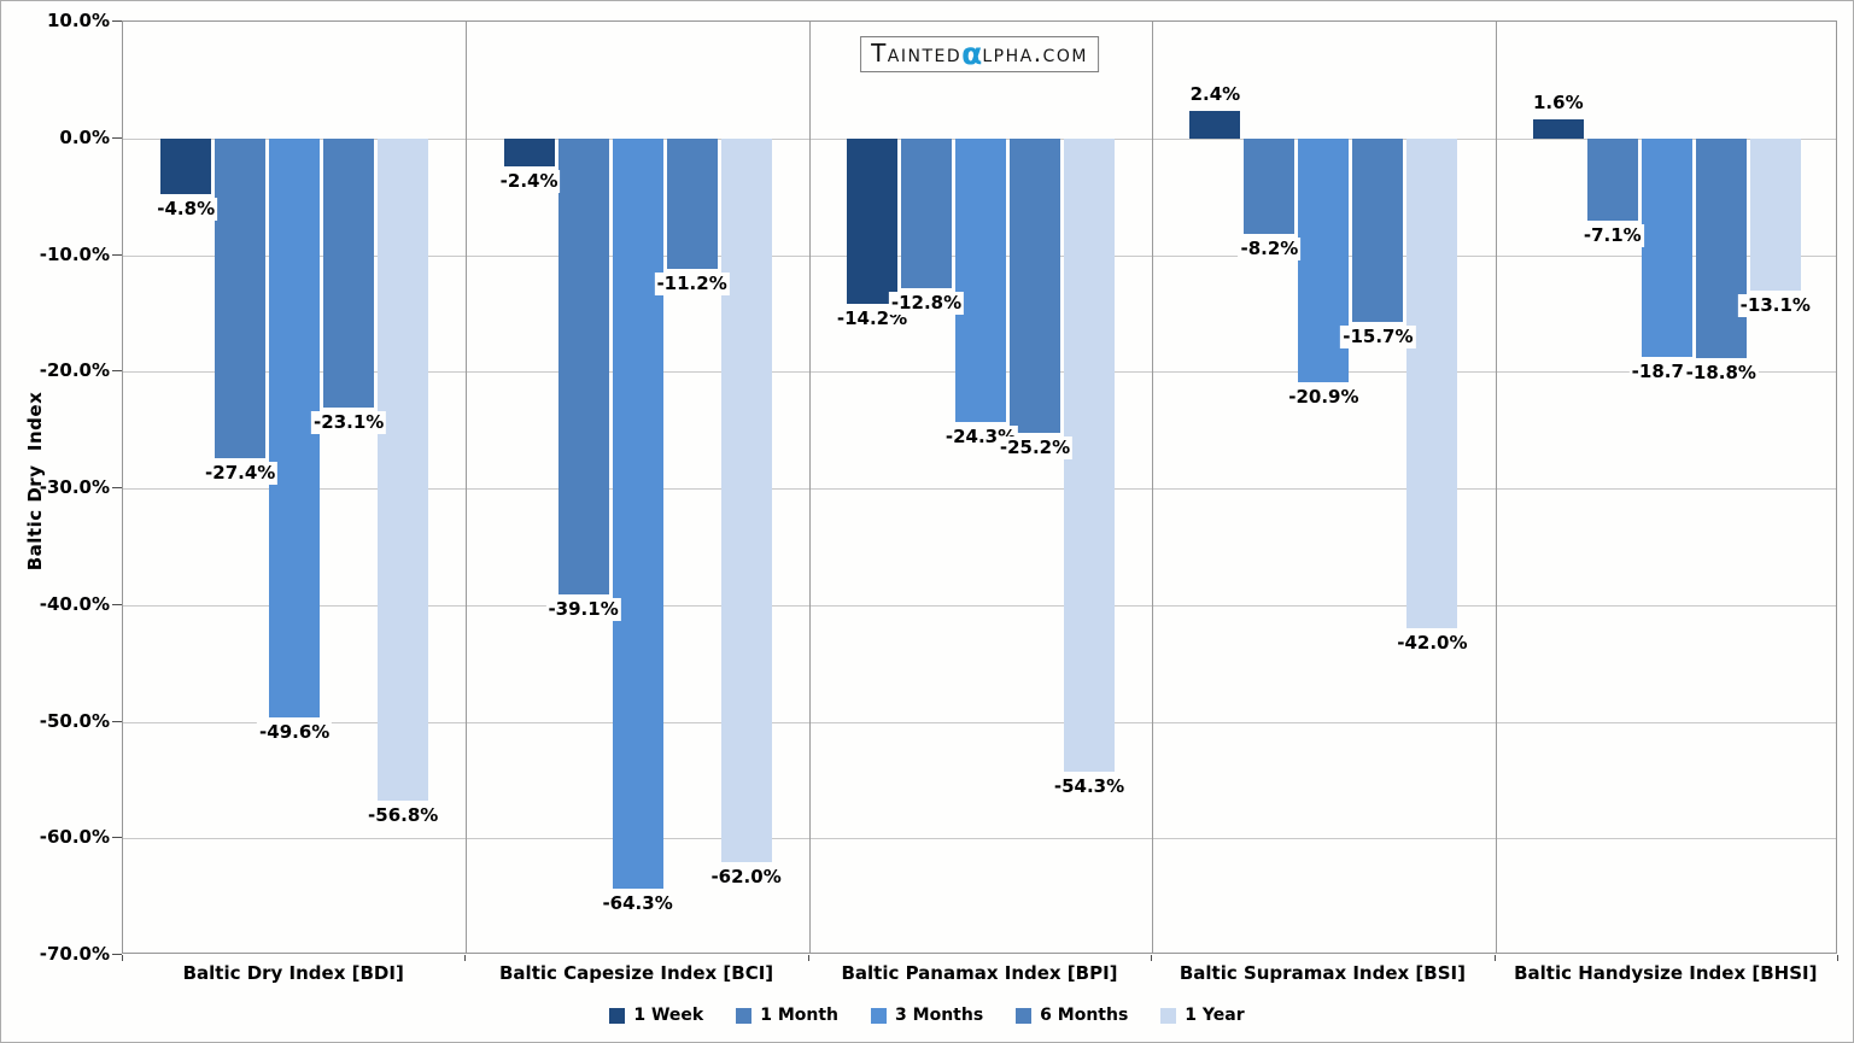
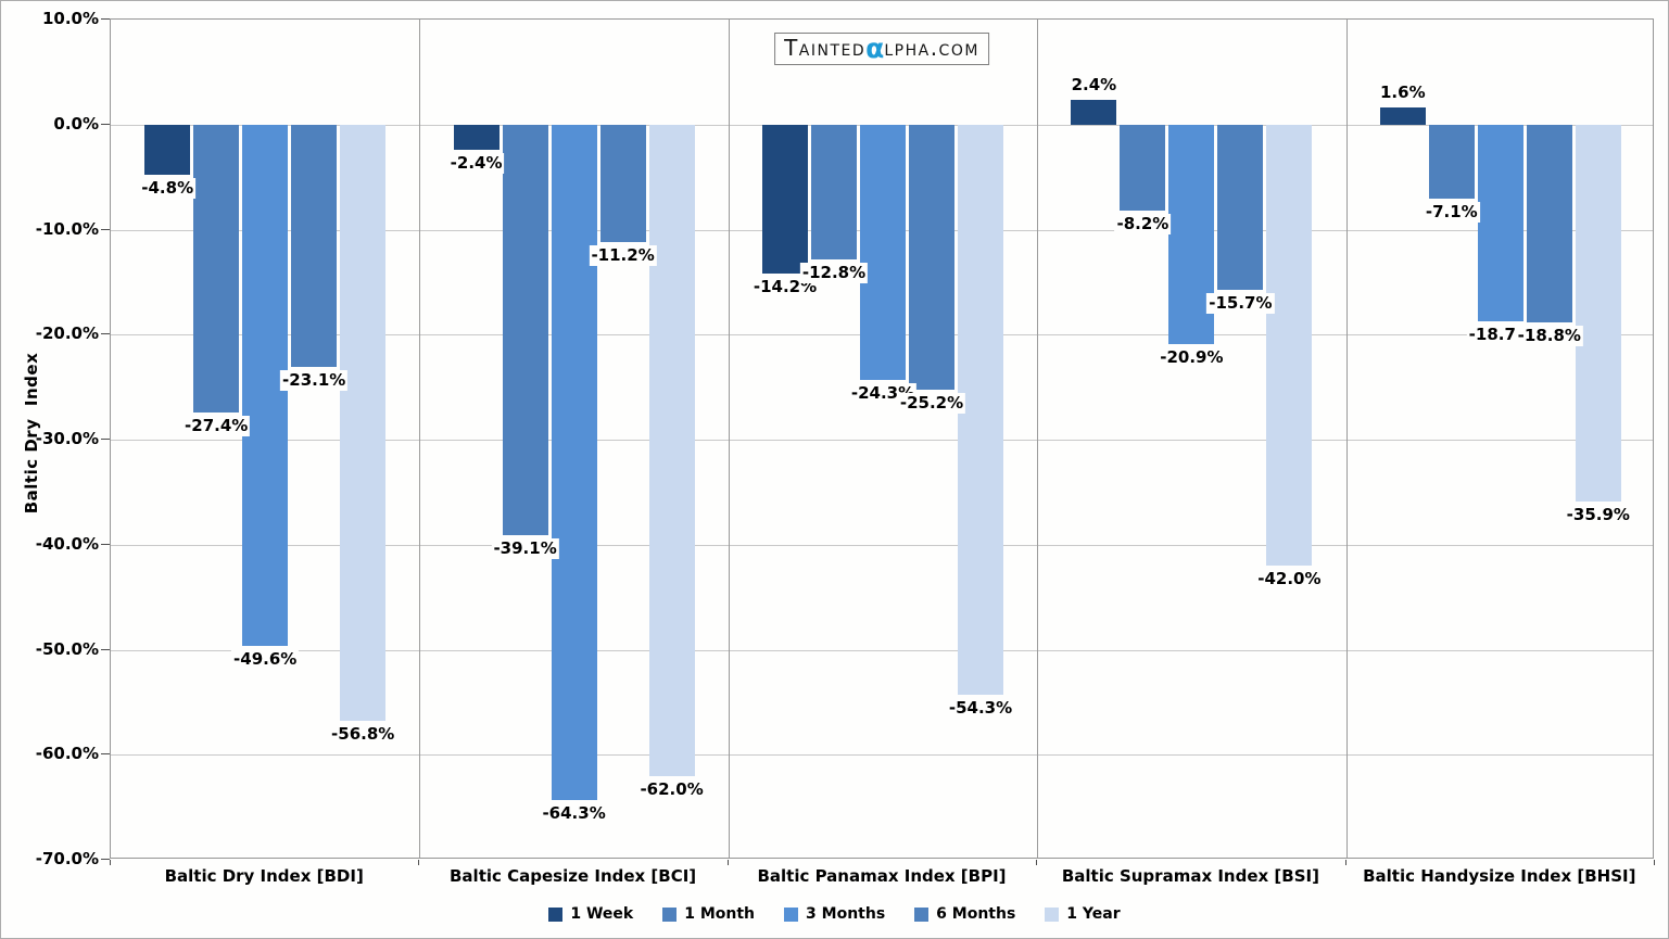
1 Year/Baltic Handysize Index [BHSI]: -13.1% -> -35.9%
